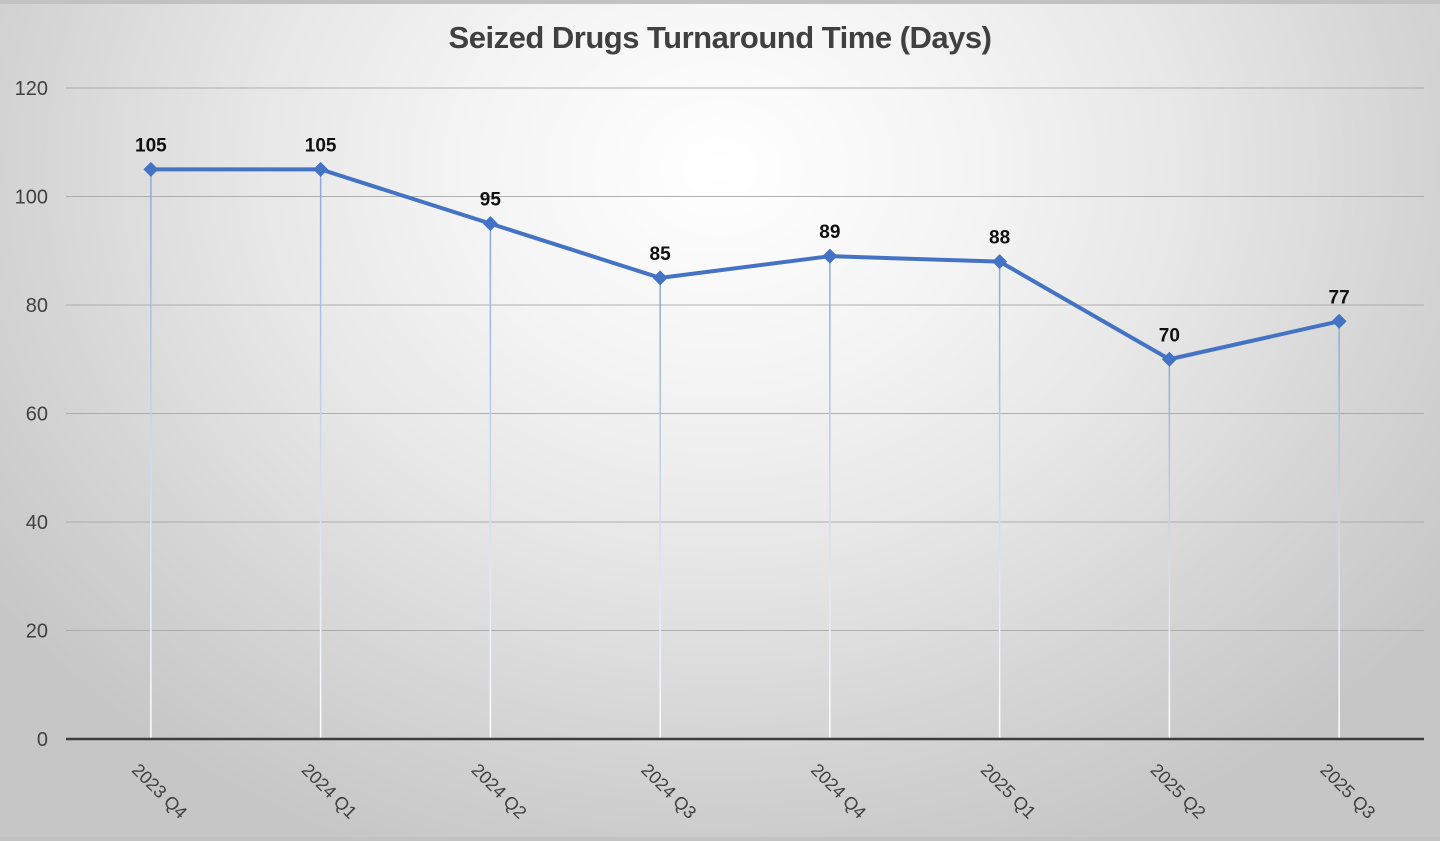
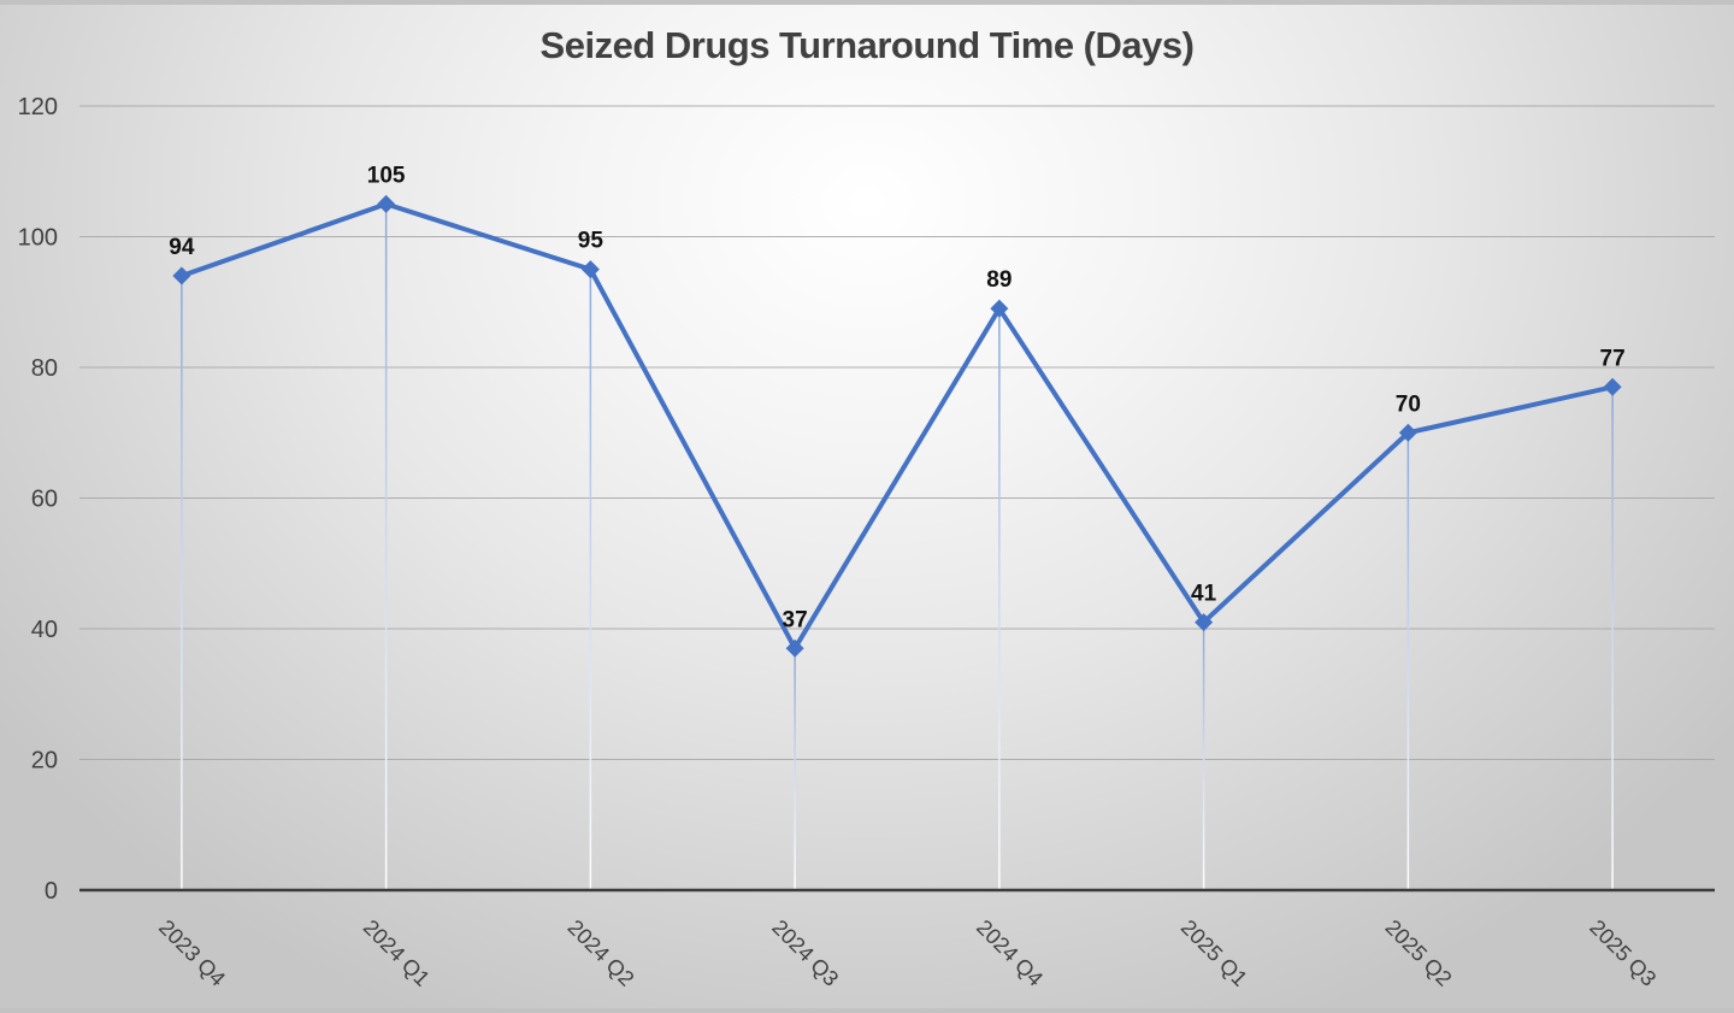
2023 Q4: 105 -> 94
2024 Q3: 85 -> 37
2025 Q1: 88 -> 41
